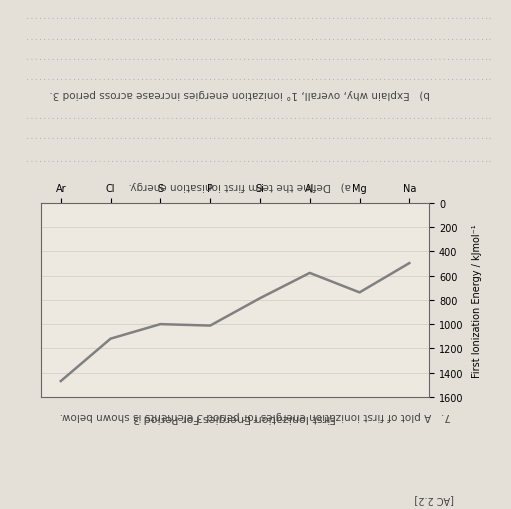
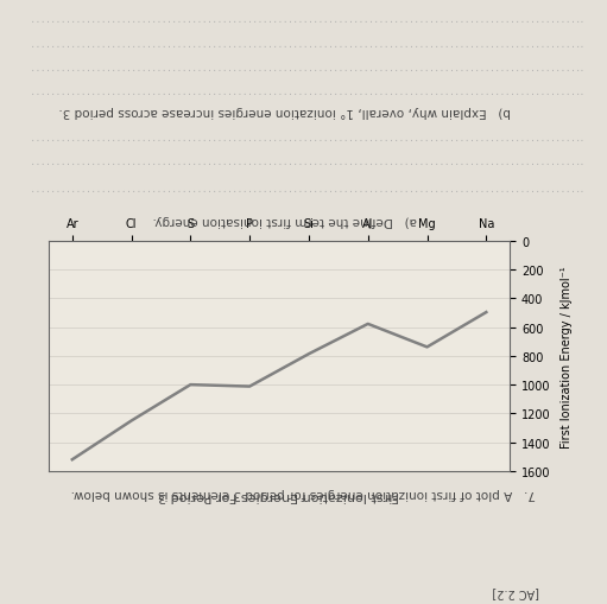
Ar: 1470 -> 1520
Cl: 1120 -> 1250
